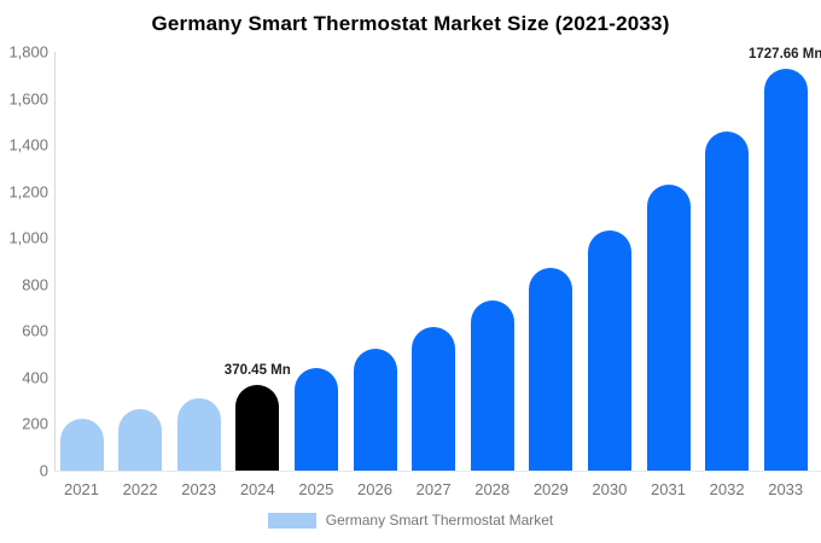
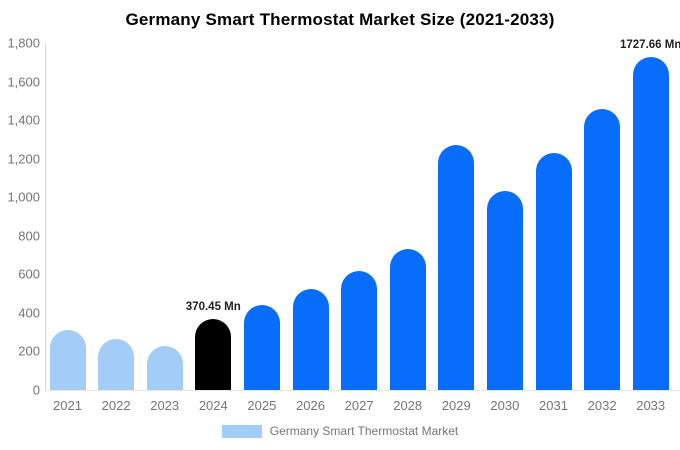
2021: 220 -> 310
2023: 310 -> 230
2029: 870 -> 1270
